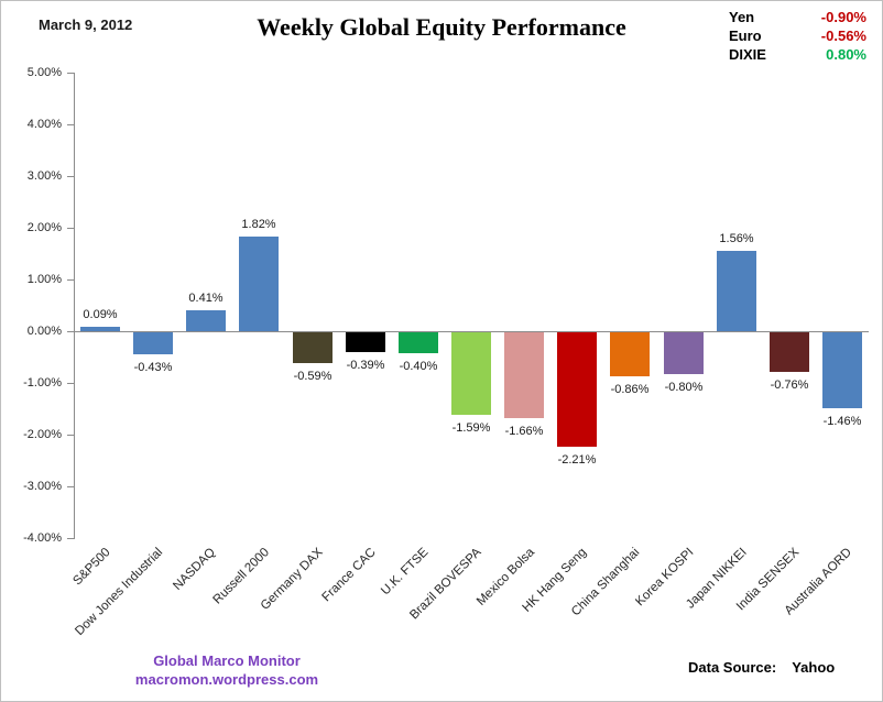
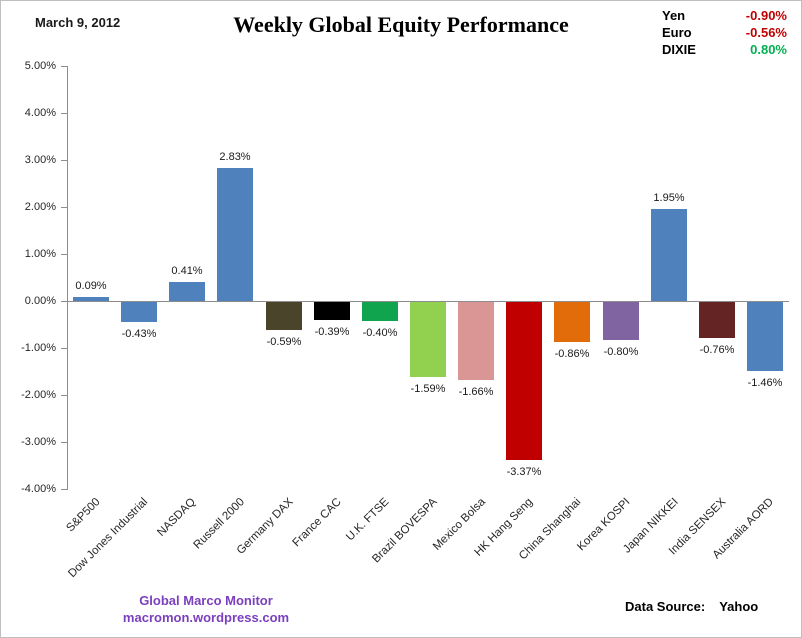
Russell 2000: 1.82% -> 2.83%
HK Hang Seng: -2.21% -> -3.37%
Japan NIKKEI: 1.56% -> 1.95%
